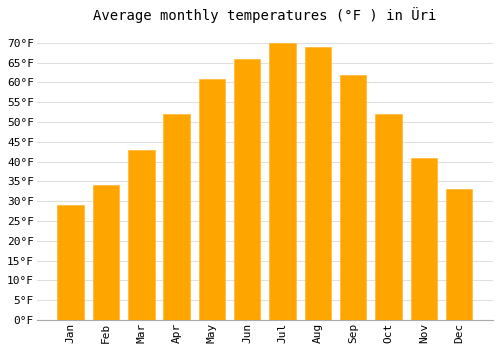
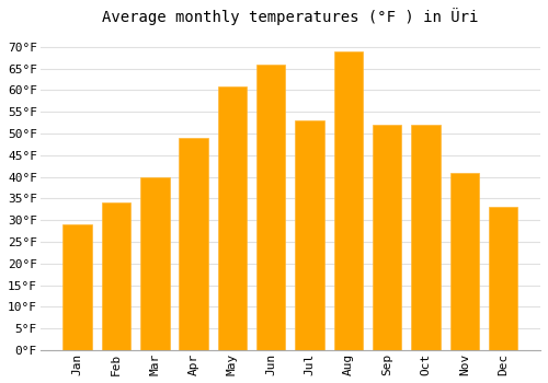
Mar: 43°F -> 40°F
Apr: 52°F -> 49°F
Jul: 70°F -> 53°F
Sep: 62°F -> 52°F
